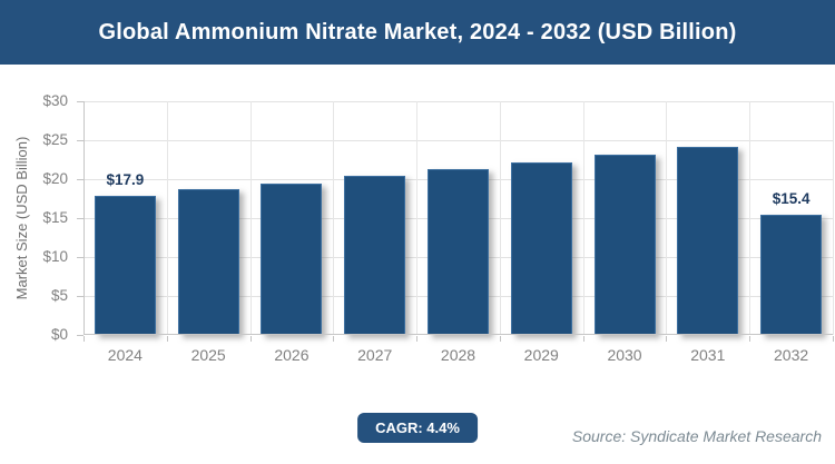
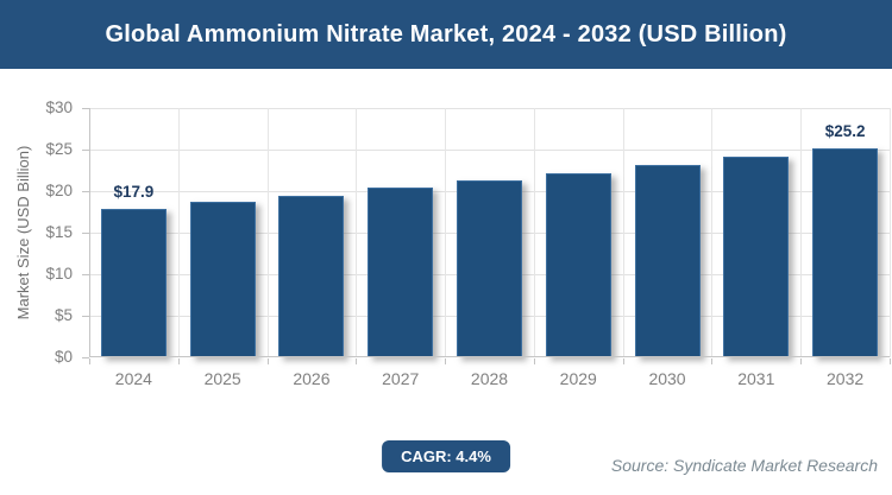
2032: $15.4 -> $25.2
